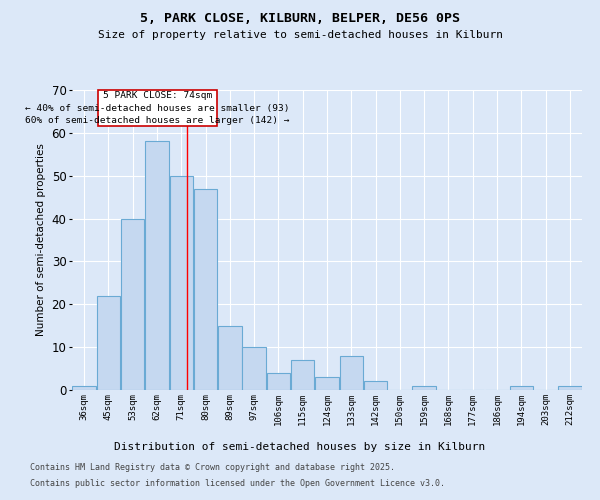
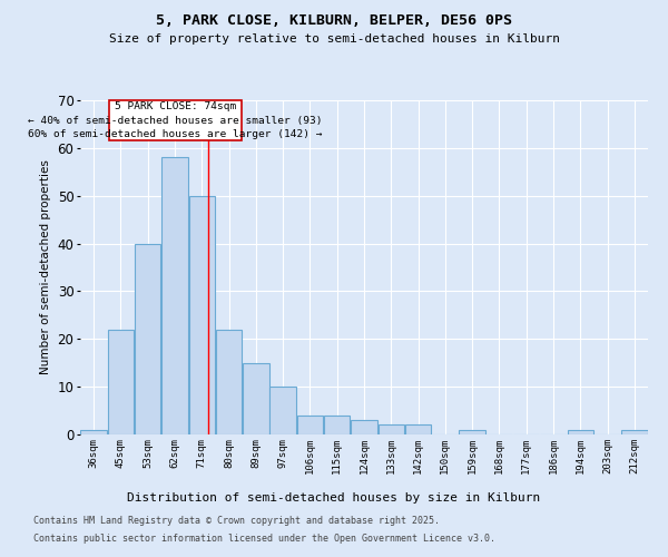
80sqm: 47 -> 22
115sqm: 7 -> 4
133sqm: 8 -> 2
